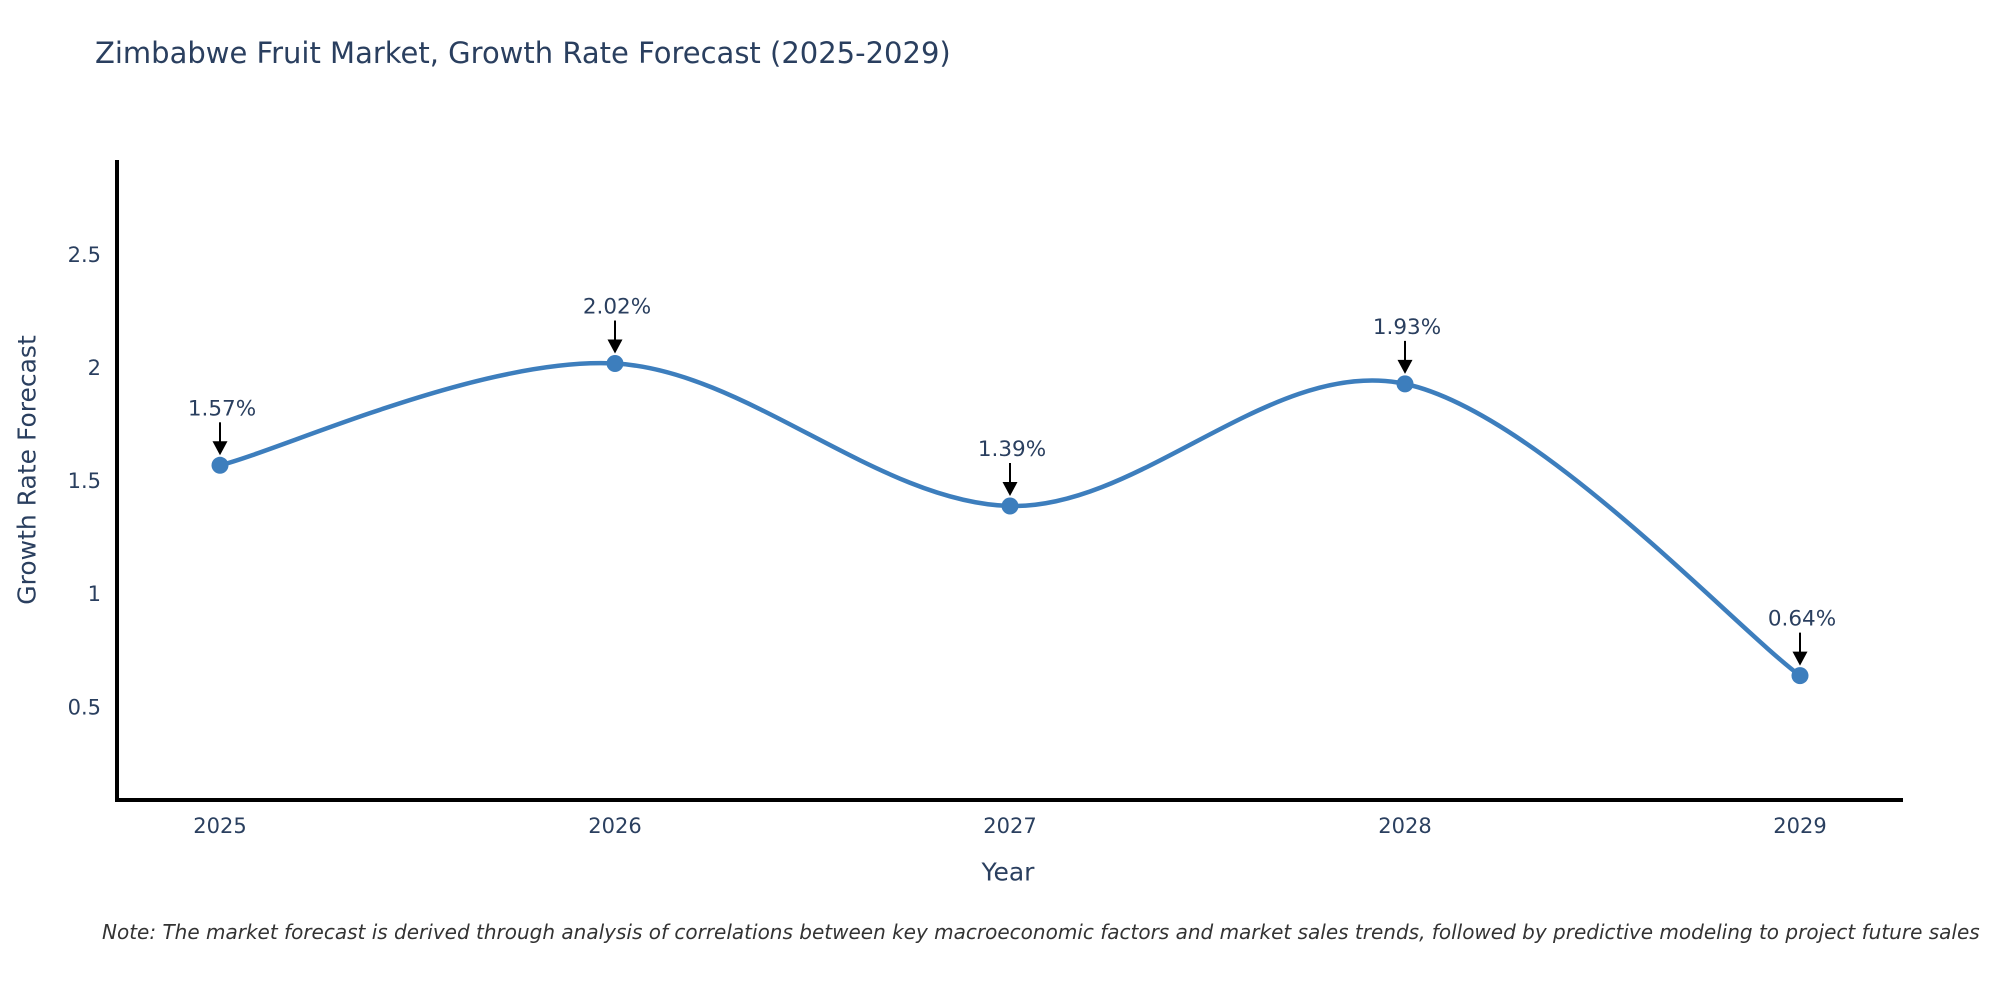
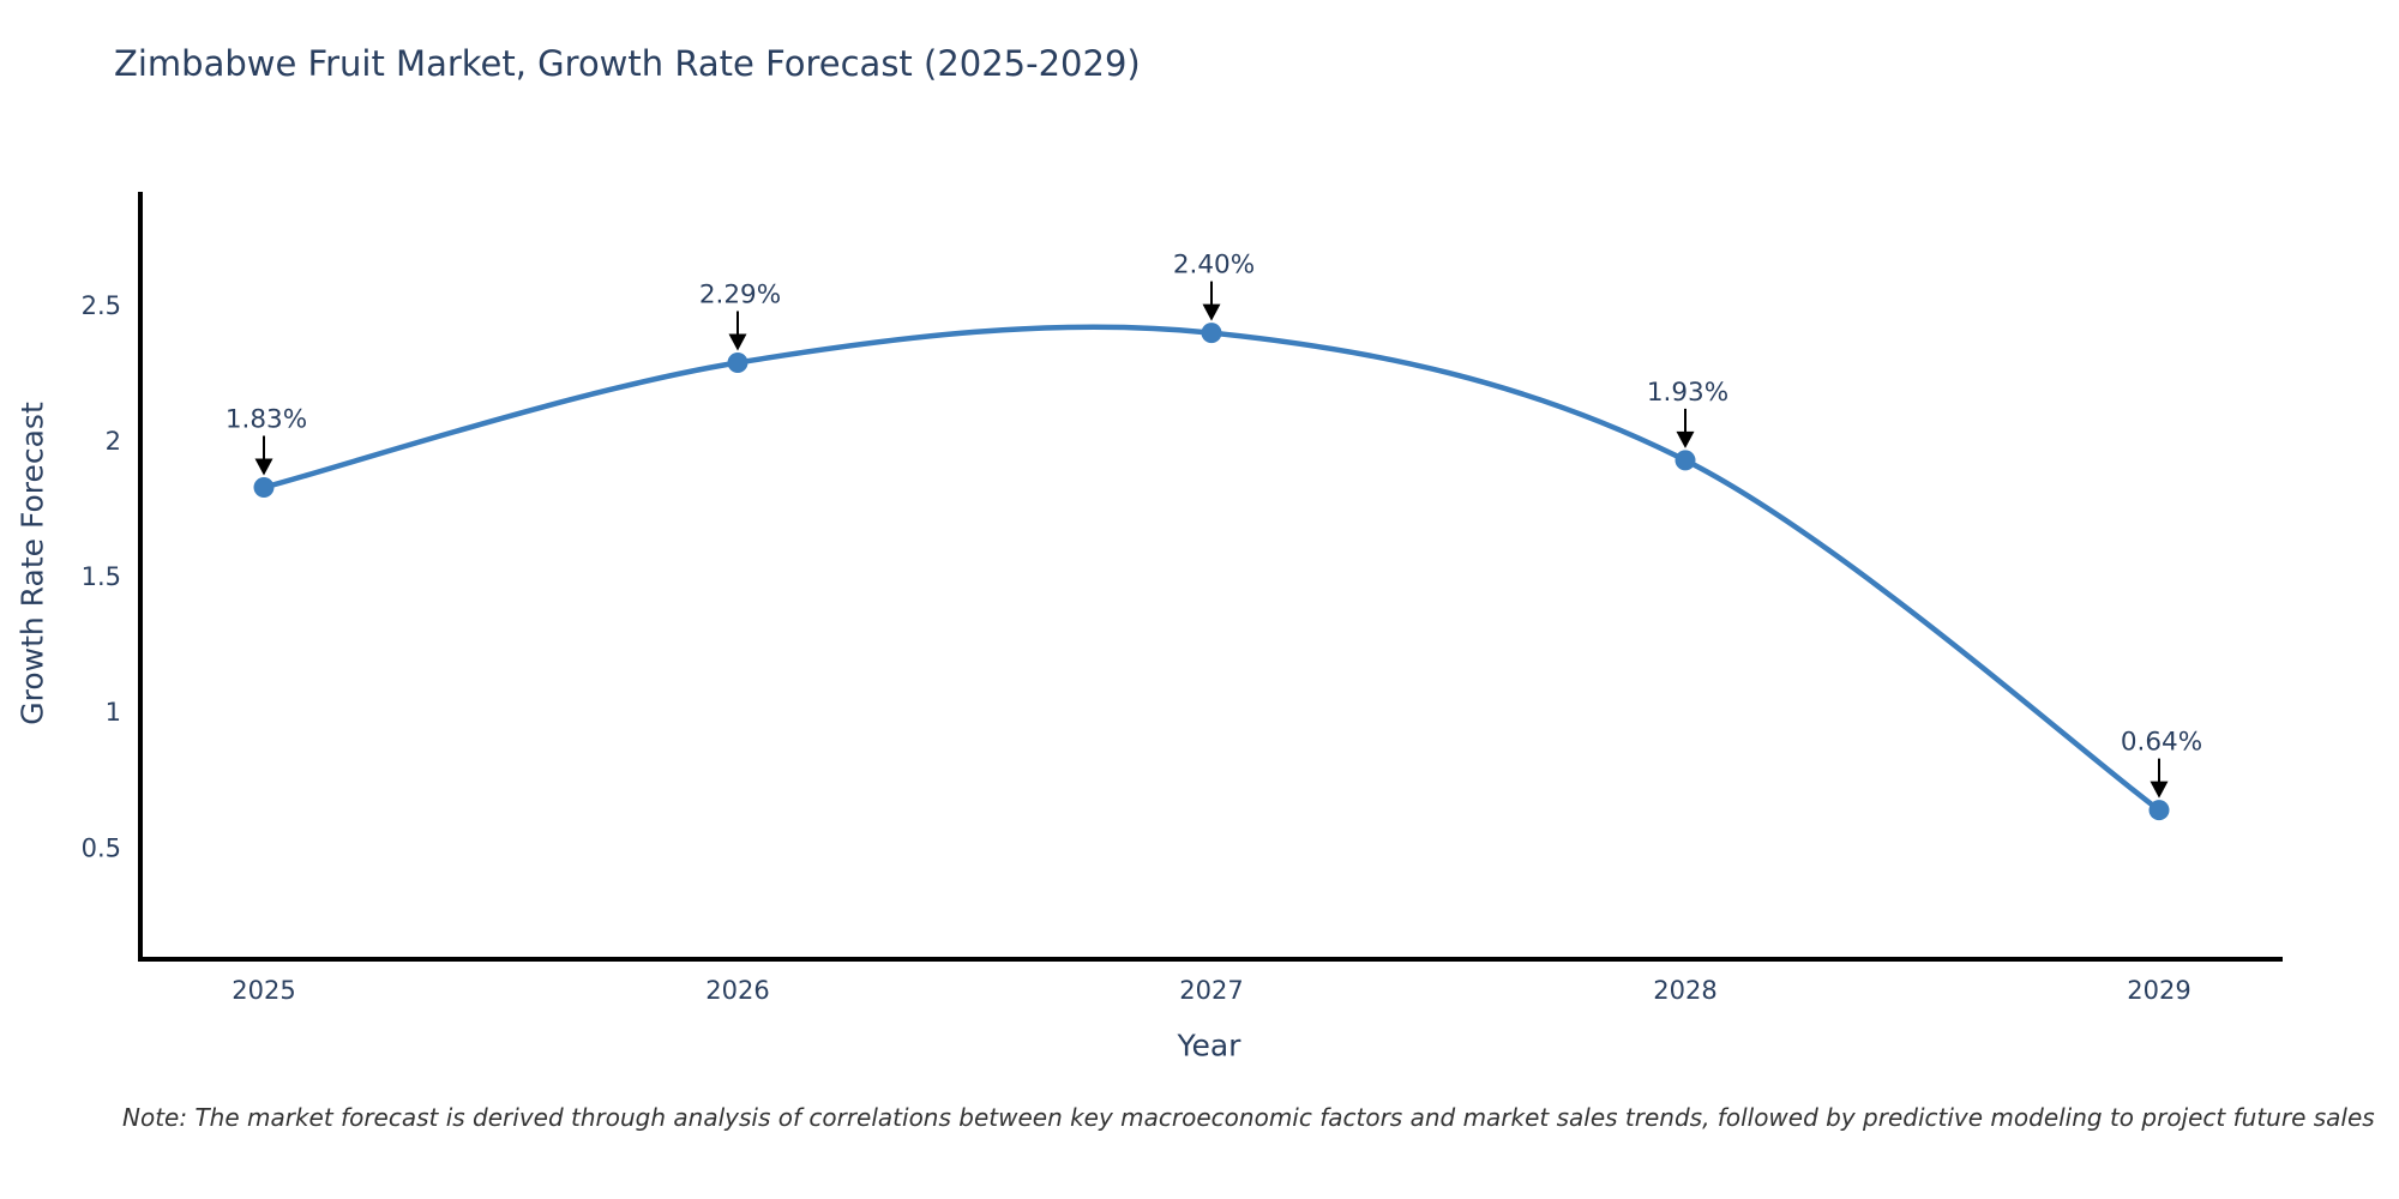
2025: 1.57% -> 1.83%
2026: 2.02% -> 2.29%
2027: 1.39% -> 2.40%
